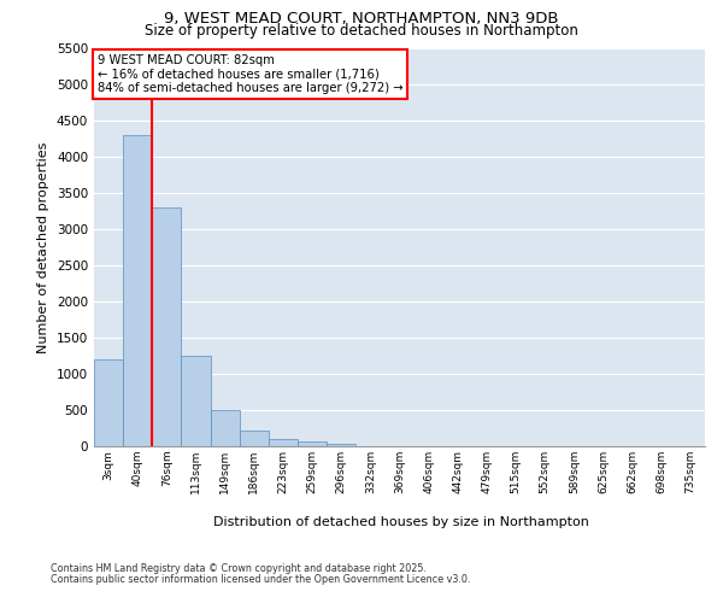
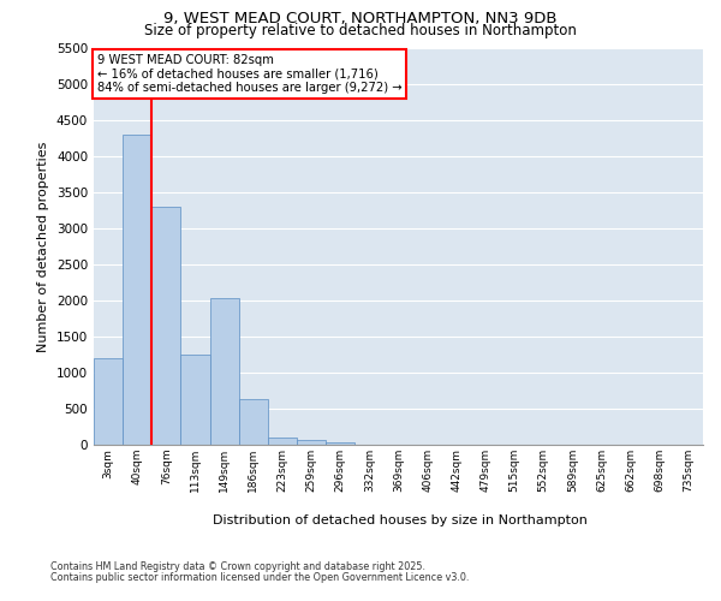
149sqm: 500 -> 2040
186sqm: 220 -> 640
